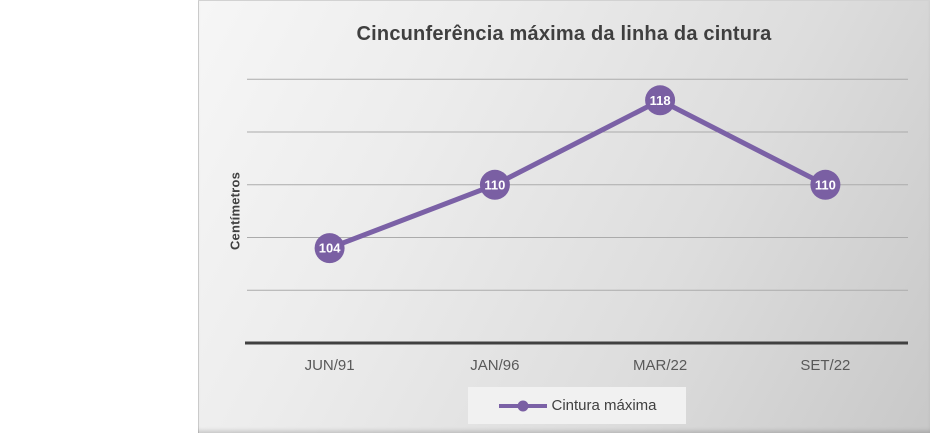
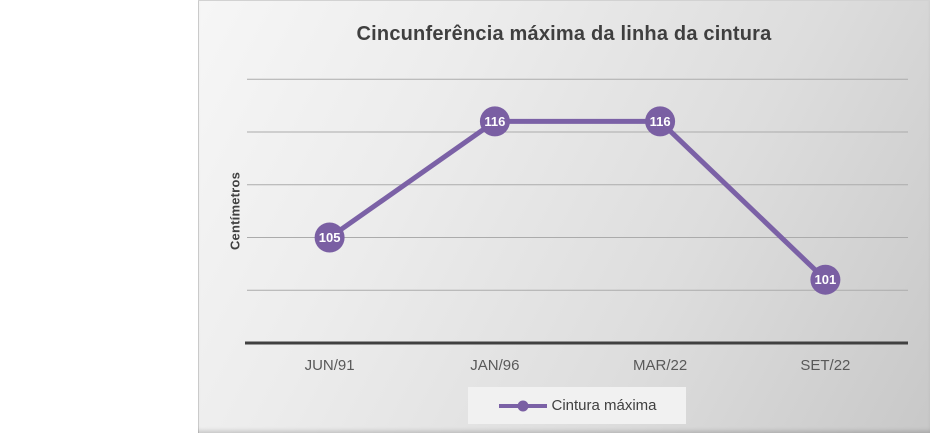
JUN/91: 104 -> 105
JAN/96: 110 -> 116
MAR/22: 118 -> 116
SET/22: 110 -> 101
